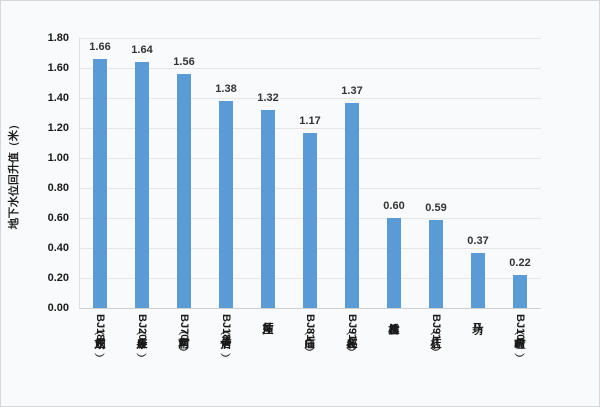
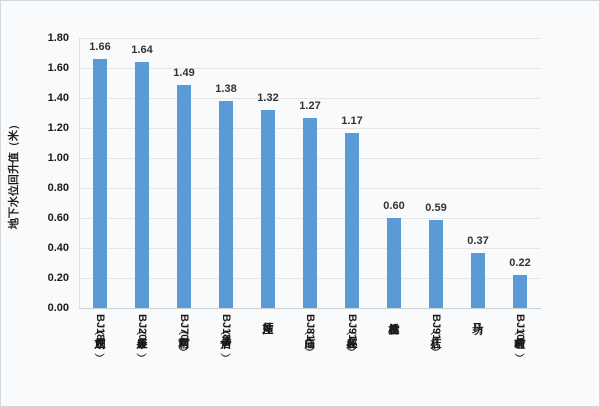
BJ南河村（70）: 1.56 -> 1.49
BJ白庙（81）: 1.17 -> 1.27
BJ郝各庄（91）: 1.37 -> 1.17
